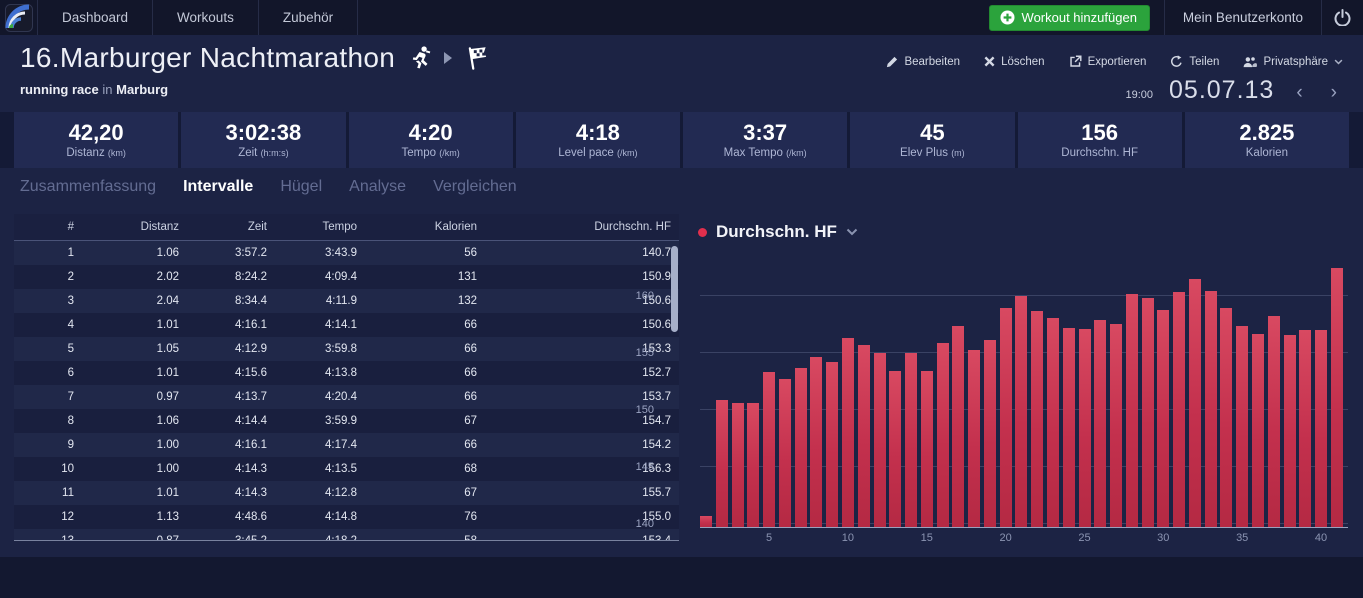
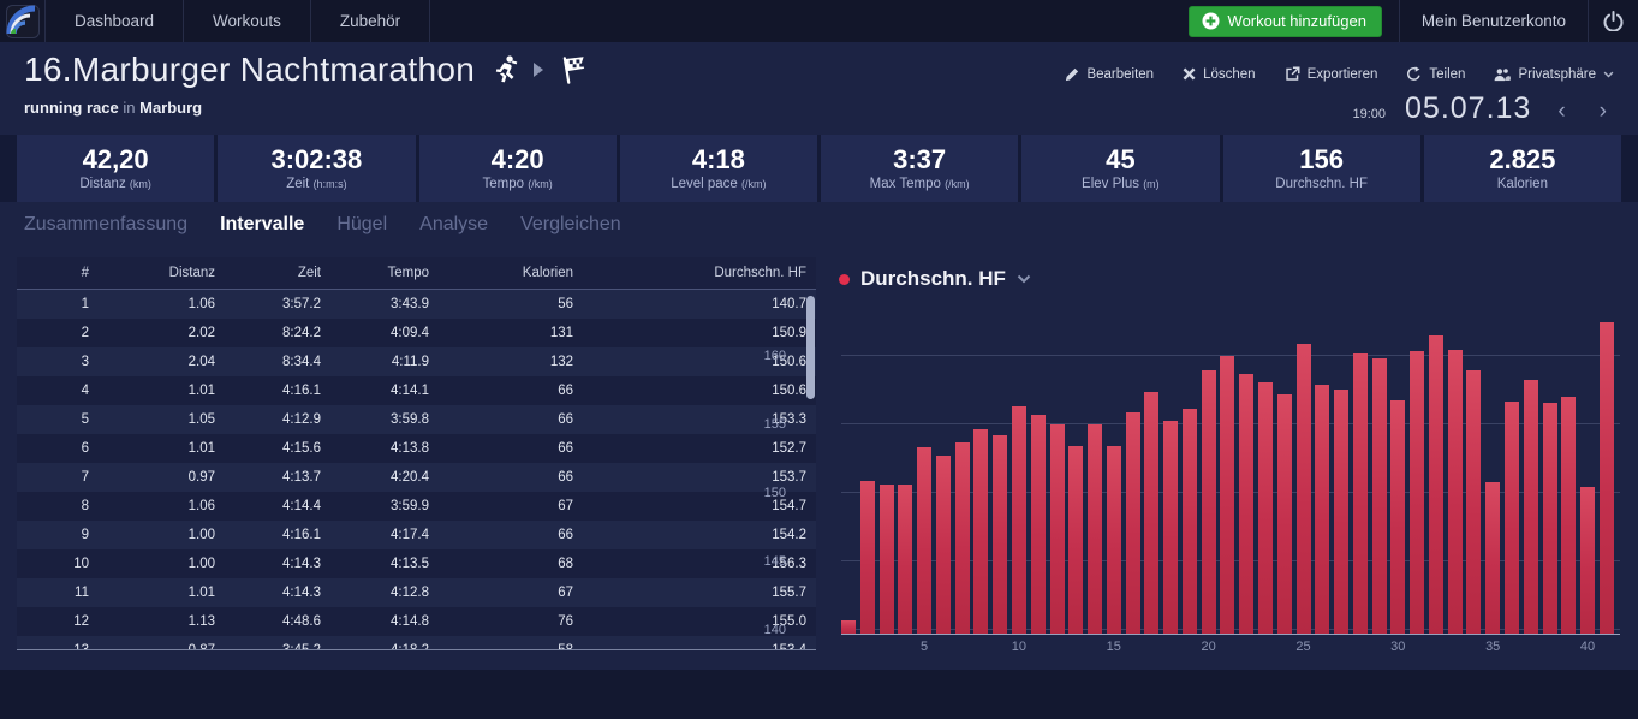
25: 157.1 -> 160.9
30: 158.8 -> 156.8
35: 157.4 -> 150.8
40: 157.0 -> 150.4
